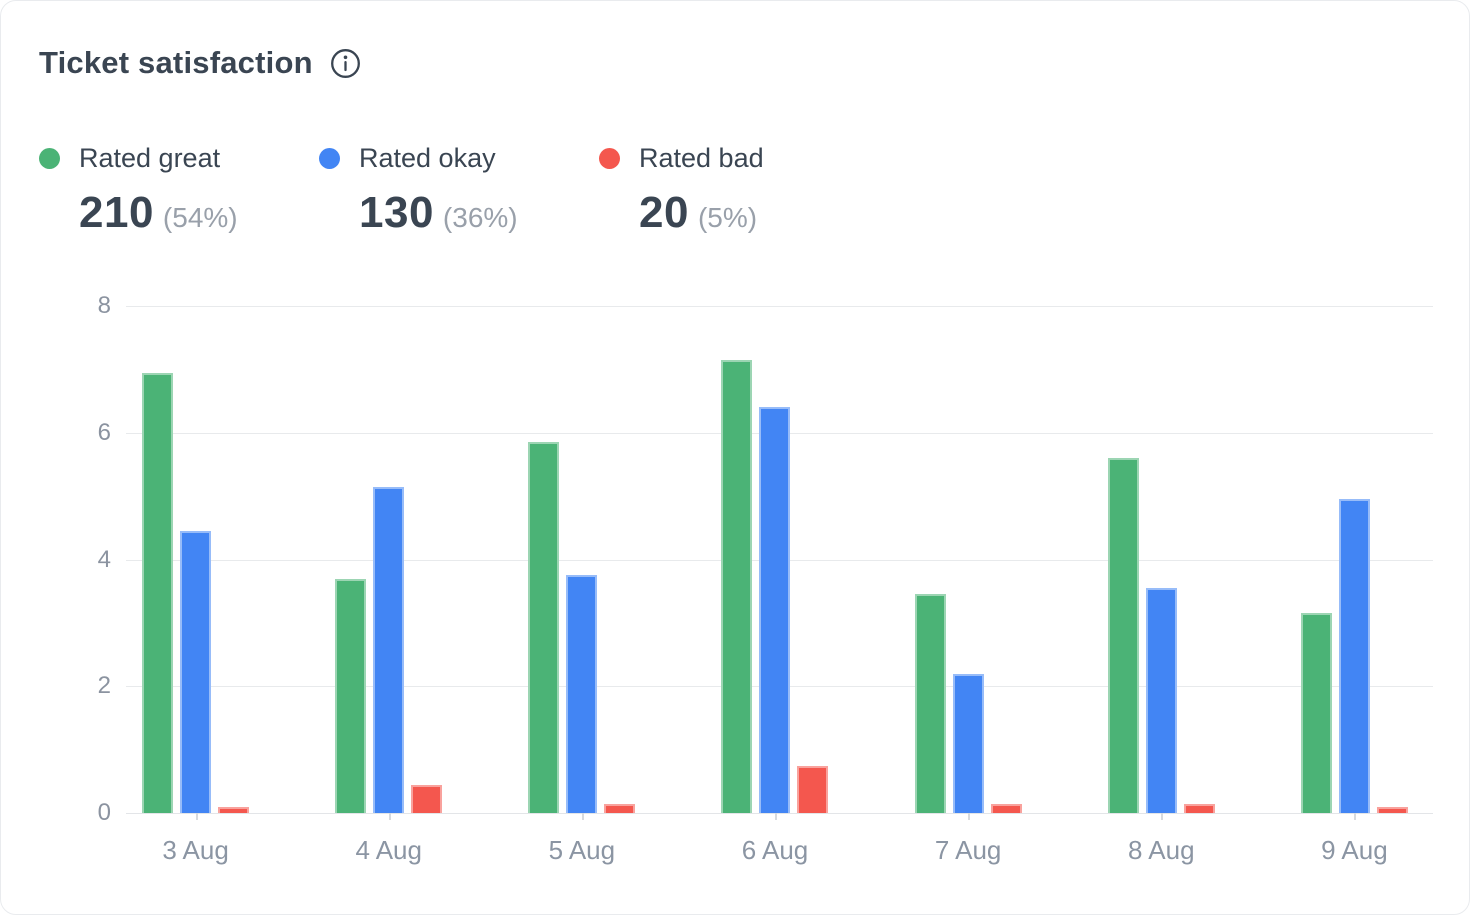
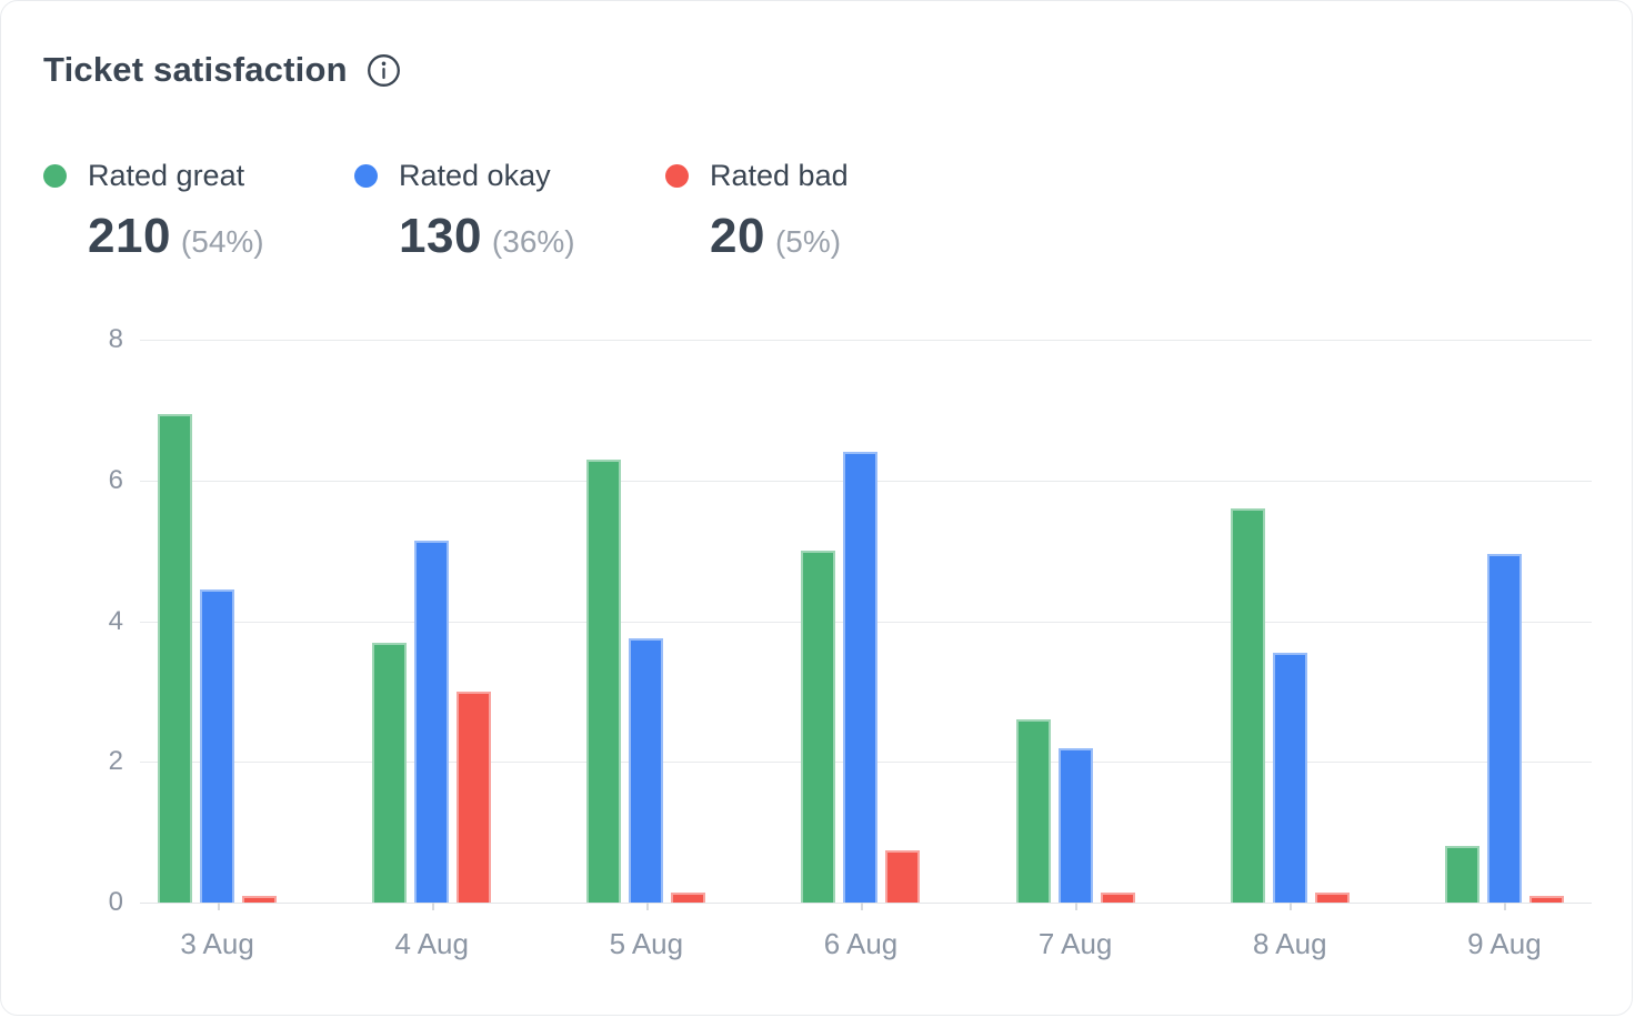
Rated bad/4 Aug: 0.5 -> 3.0
Rated great/5 Aug: 5.8 -> 6.3
Rated great/6 Aug: 7.2 -> 5.0
Rated great/7 Aug: 3.5 -> 2.6
Rated great/9 Aug: 3.1 -> 0.8
